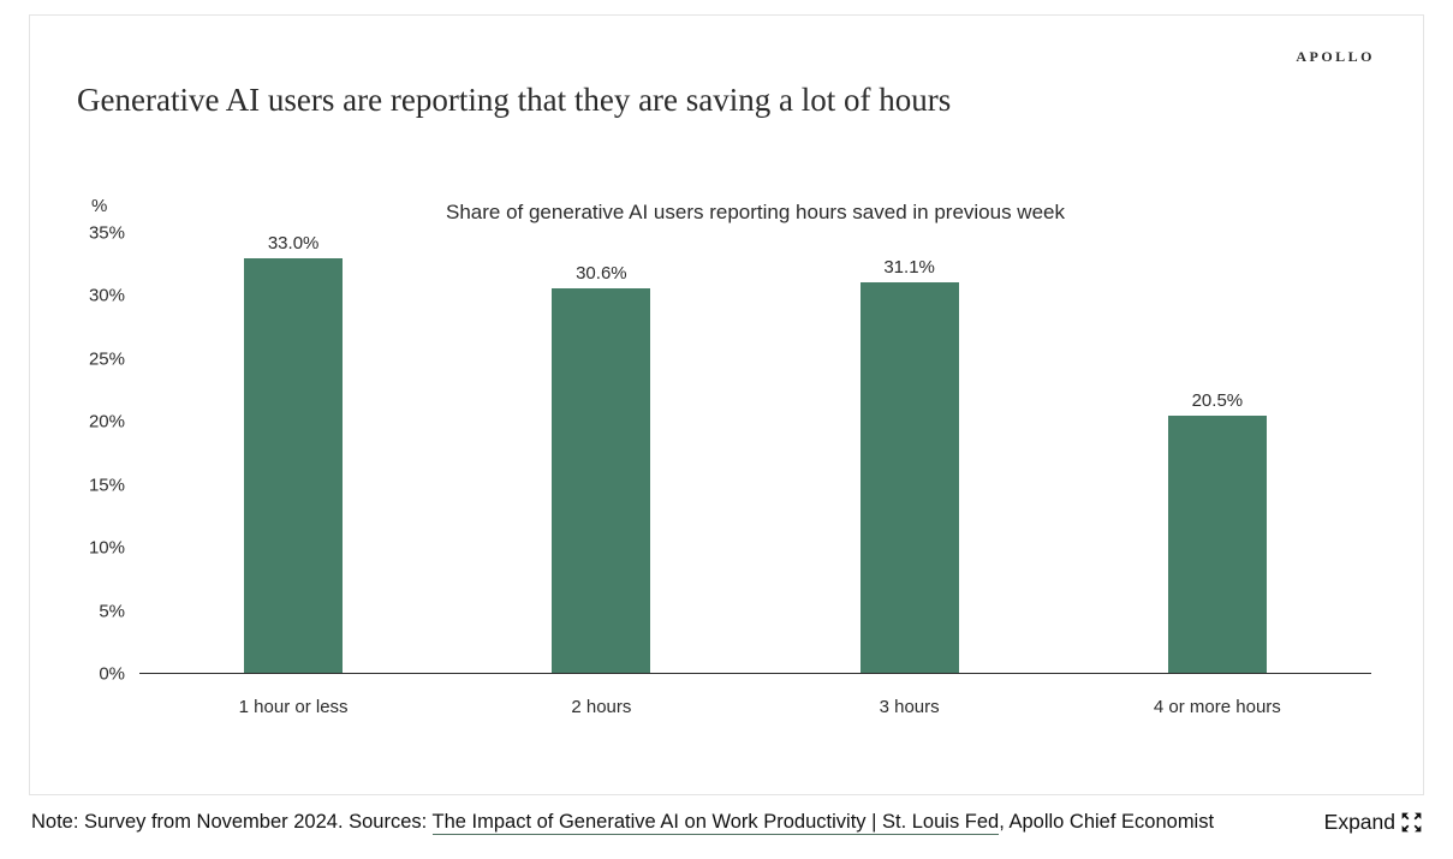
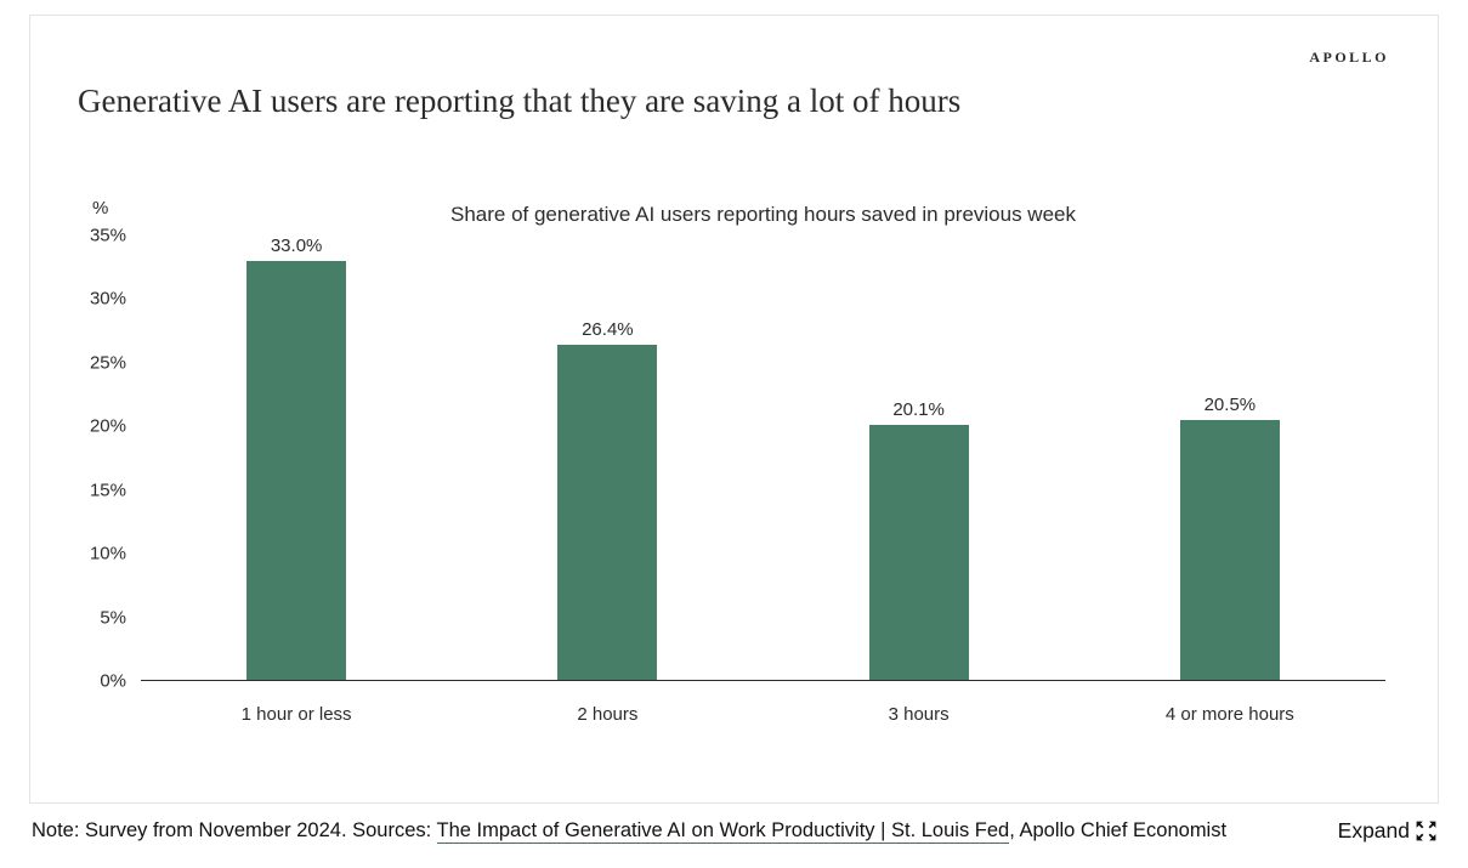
2 hours: 30.6% -> 26.4%
3 hours: 31.1% -> 20.1%
